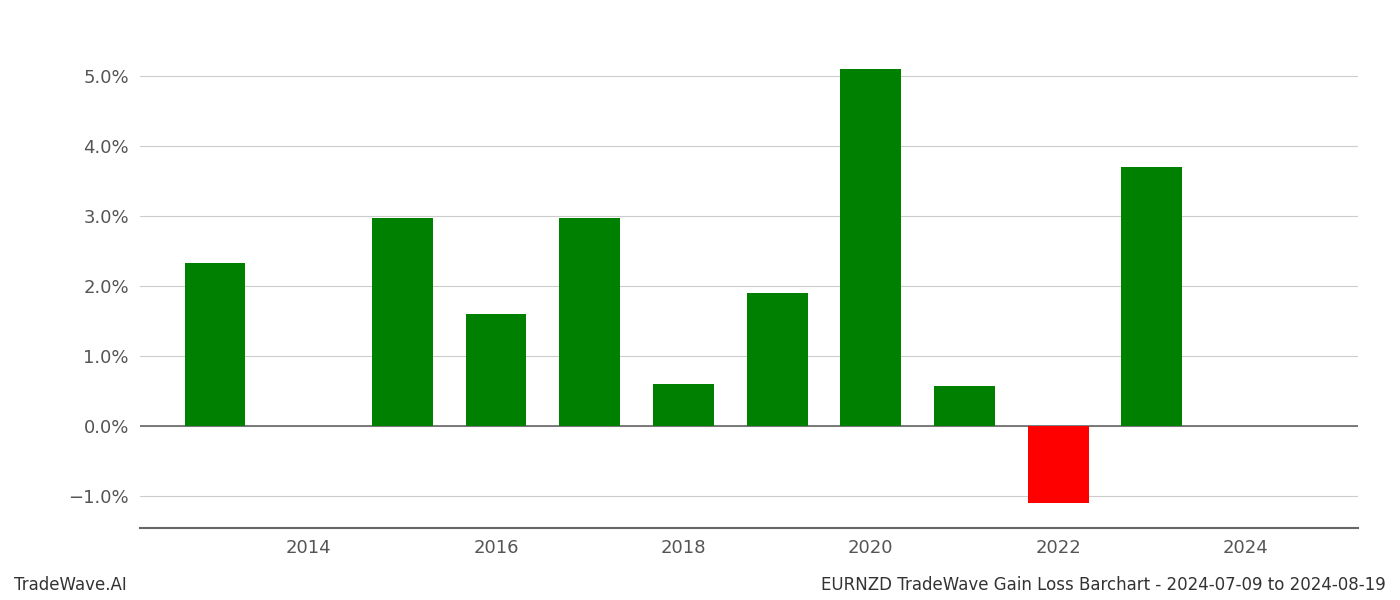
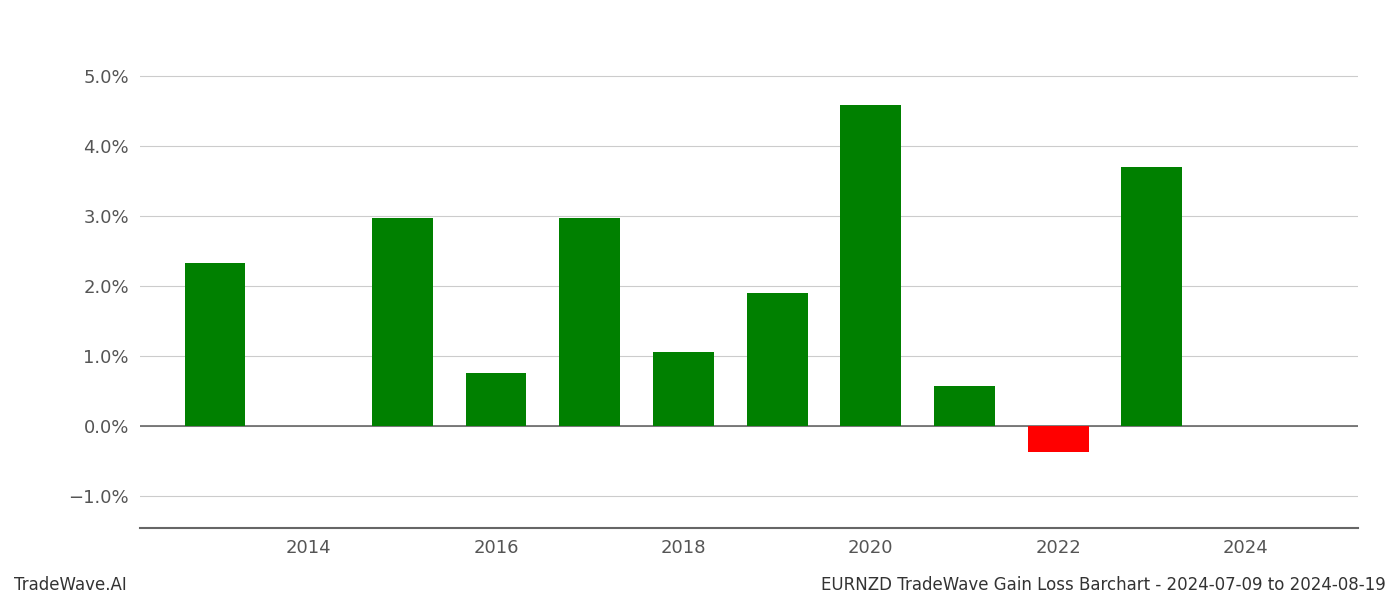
2016: 1.60% -> 0.76%
2018: 0.60% -> 1.06%
2020: 5.10% -> 4.58%
2022: -1.10% -> -0.36%
